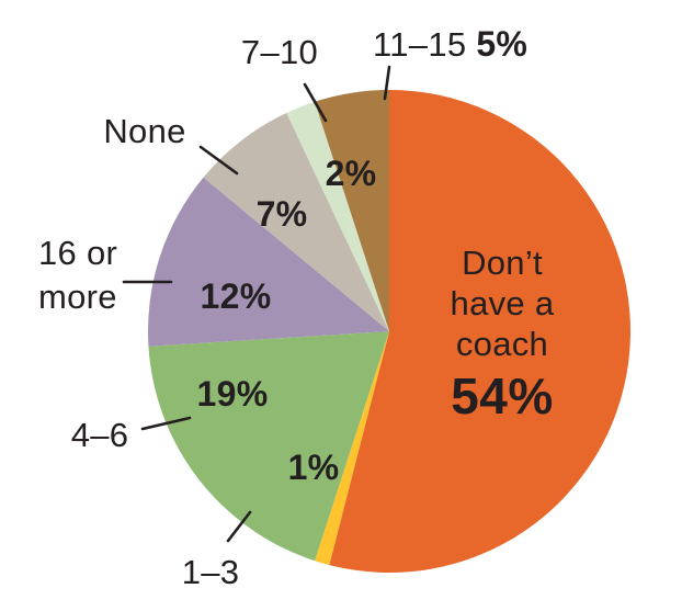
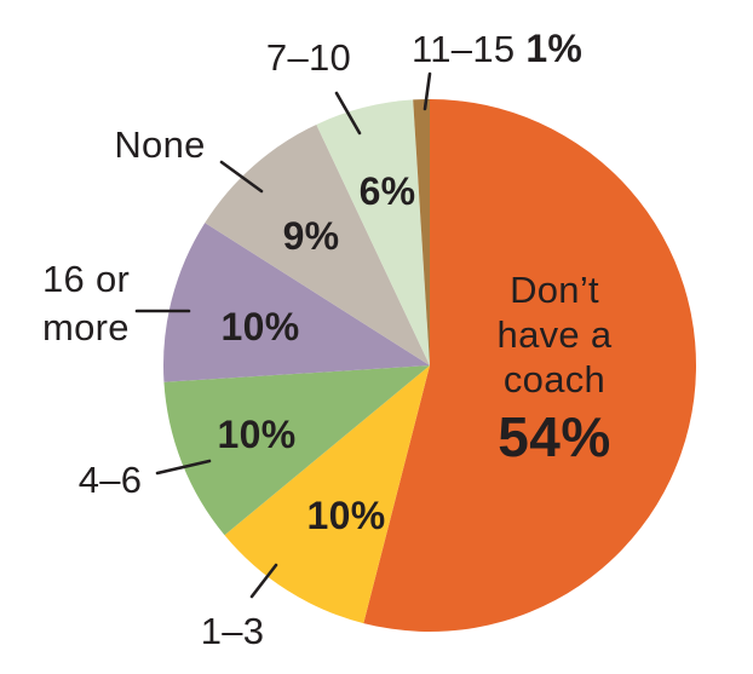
1–3: 1% -> 10%
4–6: 19% -> 10%
16 or more: 12% -> 10%
None: 7% -> 9%
7–10: 2% -> 6%
11–15: 5% -> 1%
